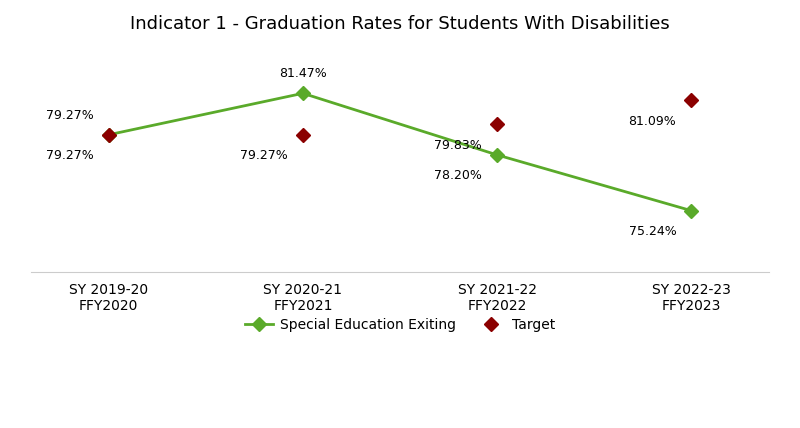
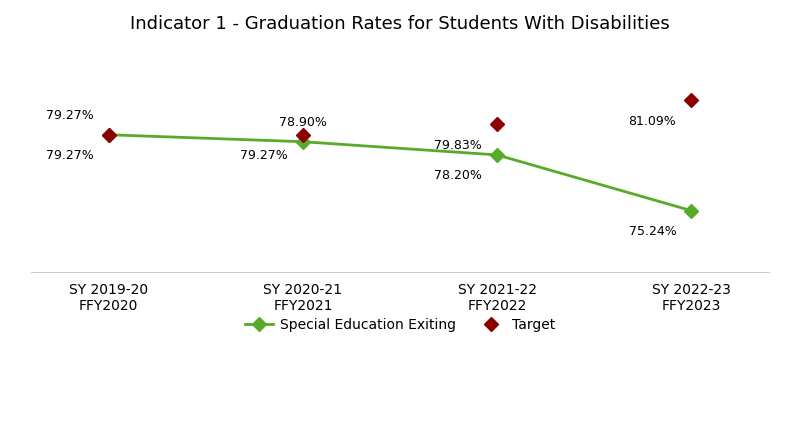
Special Education Exiting/SY 2020-21 FFY2021: 81.47% -> 78.90%
